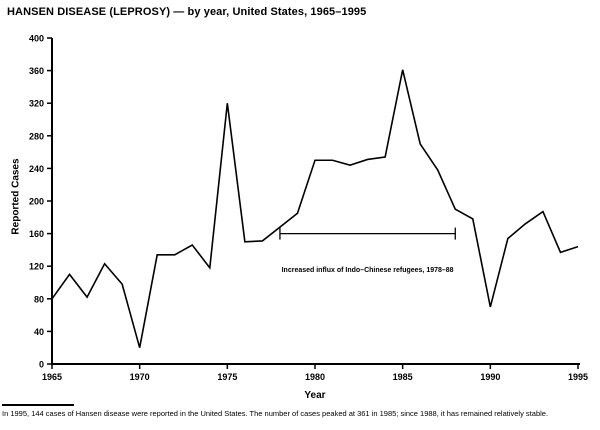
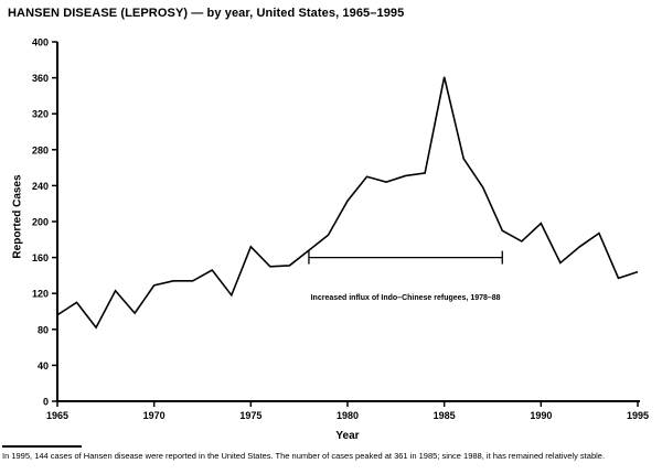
1965: 80 -> 100
1970: 20 -> 130
1975: 320 -> 170
1980: 250 -> 220
1990: 70 -> 200
